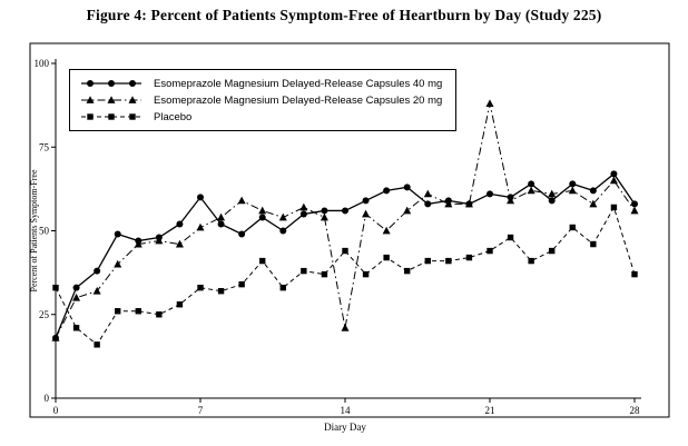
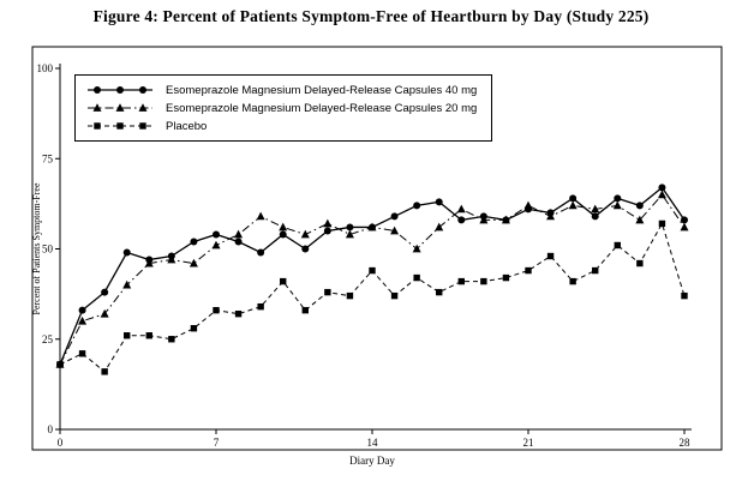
Placebo/0: 33 -> 18
Esomeprazole Magnesium Delayed-Release Capsules 40 mg/7: 60 -> 54
Esomeprazole Magnesium Delayed-Release Capsules 20 mg/14: 21 -> 56
Esomeprazole Magnesium Delayed-Release Capsules 20 mg/21: 88 -> 62
